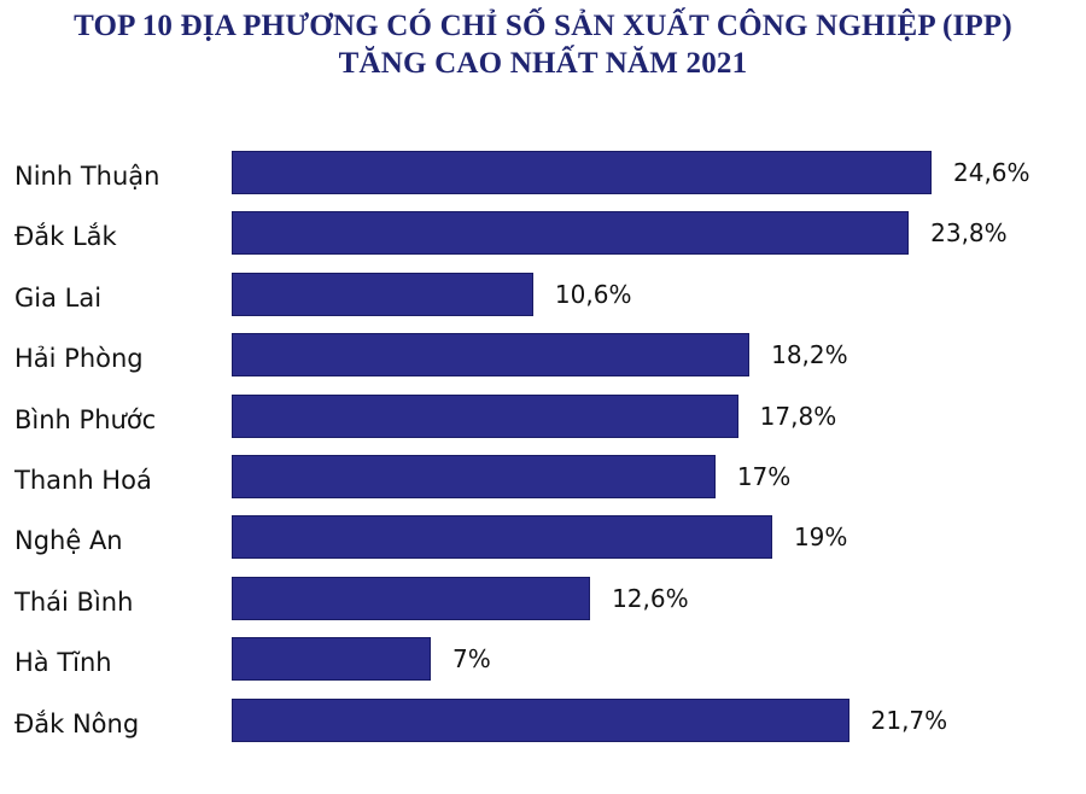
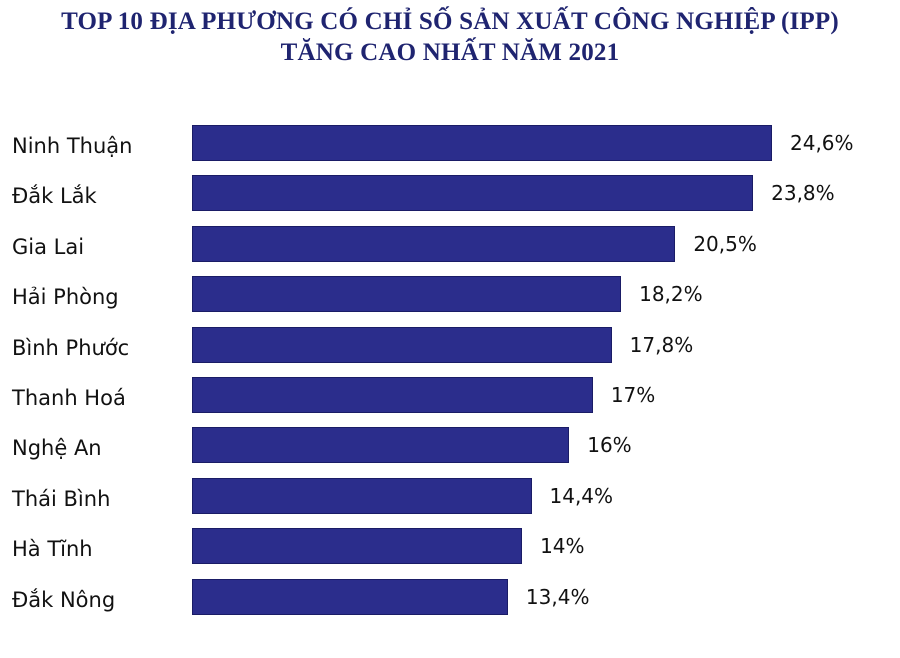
Gia Lai: 10,6% -> 20,5%
Nghệ An: 19% -> 16%
Thái Bình: 12,6% -> 14,4%
Hà Tĩnh: 7% -> 14%
Đắk Nông: 21,7% -> 13,4%
